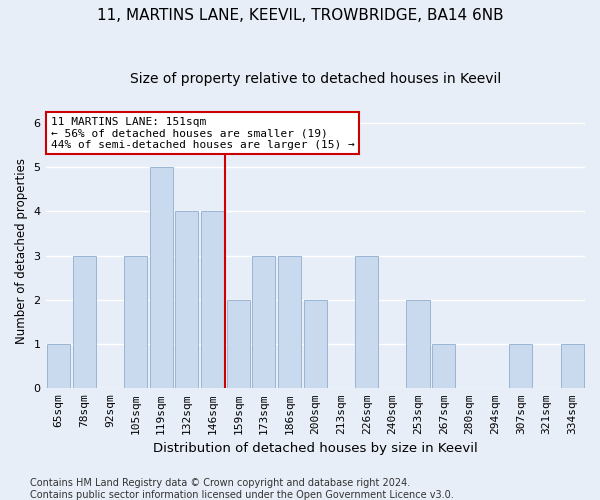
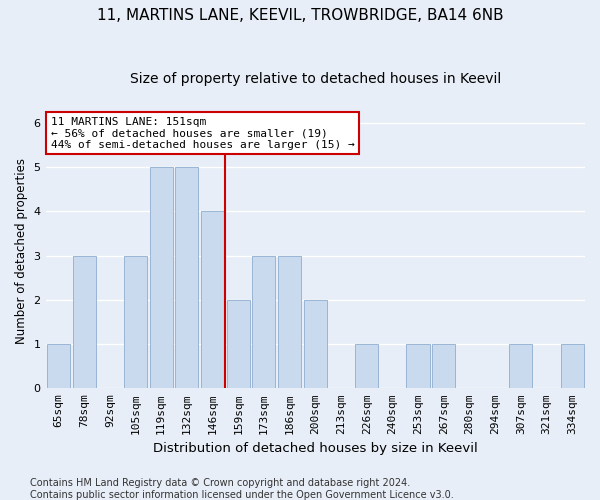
132sqm: 4 -> 5
226sqm: 3 -> 1
253sqm: 2 -> 1
